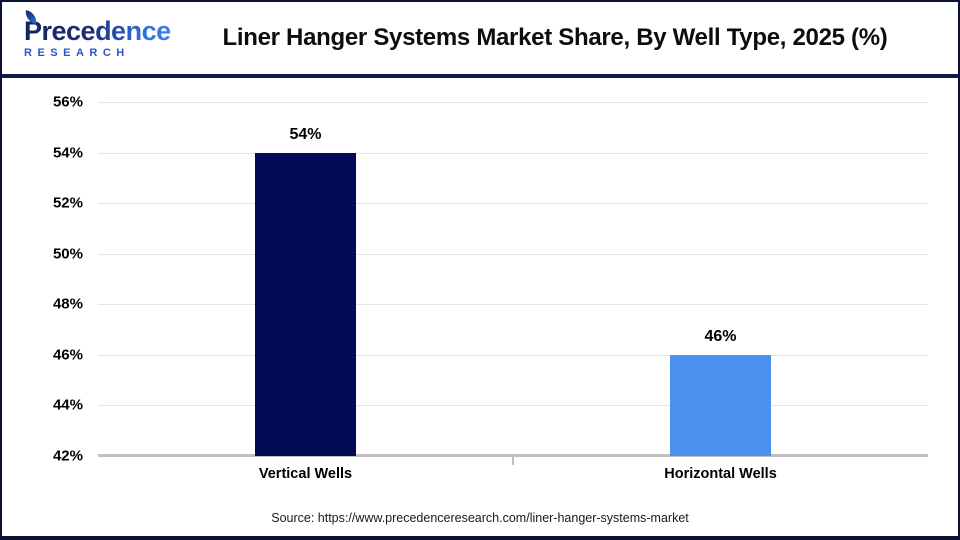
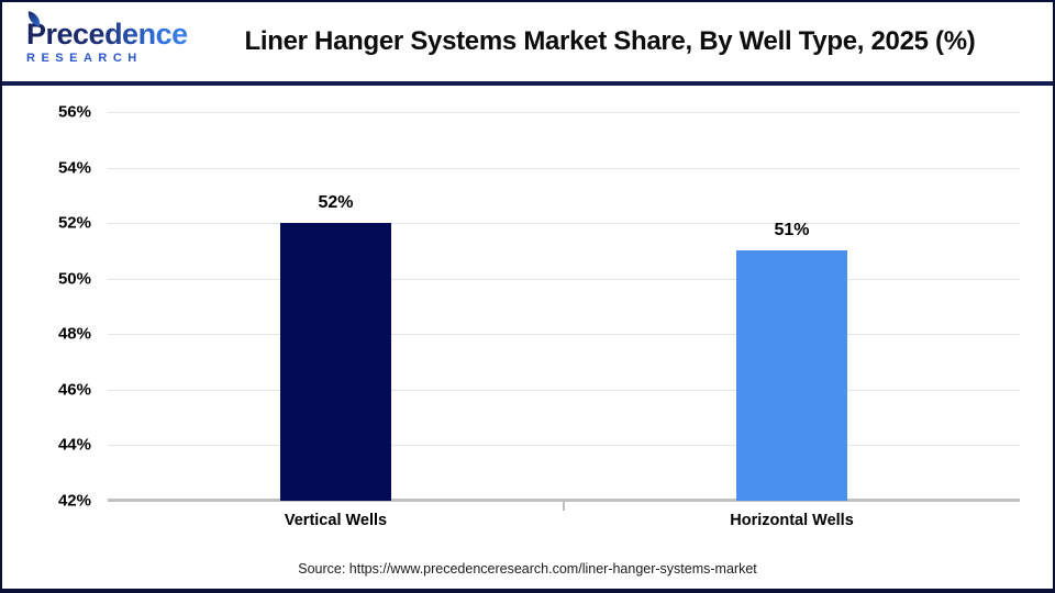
Vertical Wells: 54% -> 52%
Horizontal Wells: 46% -> 51%
